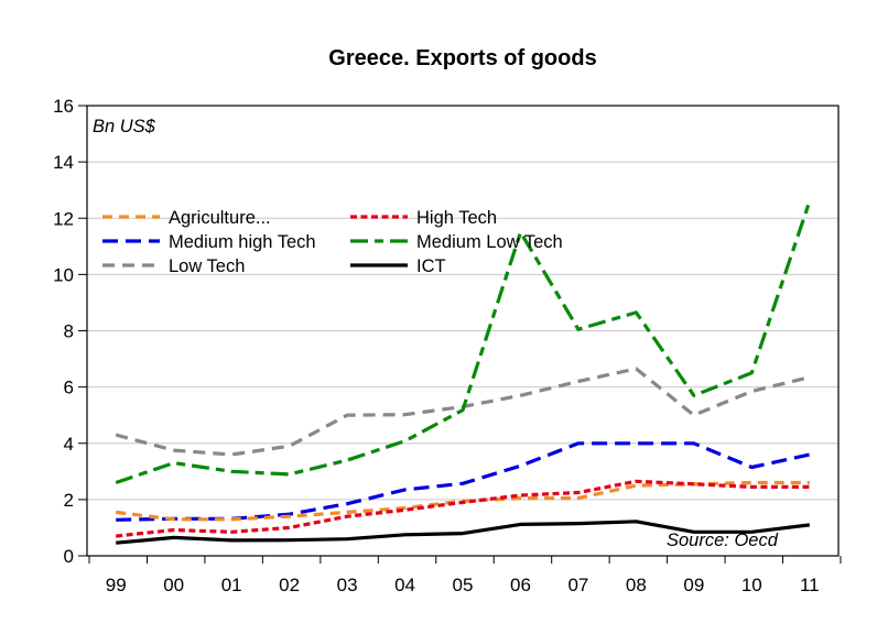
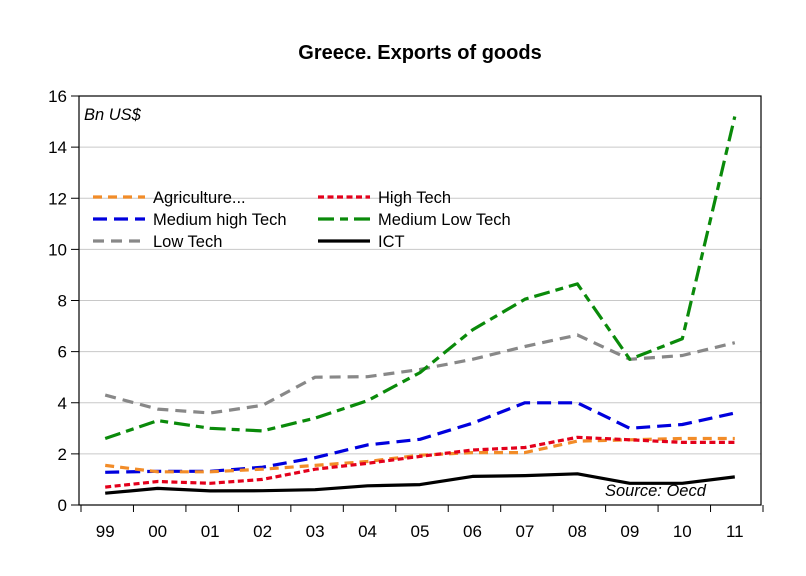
Medium Low Tech/06: 11.5 -> 6.8
Medium high Tech/09: 4.0 -> 3.0
Low Tech/09: 5.0 -> 5.7
Medium Low Tech/11: 12.6 -> 15.2
